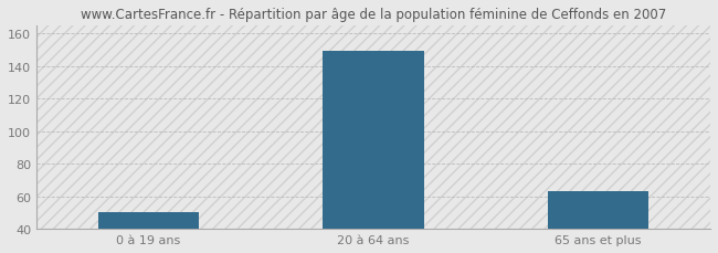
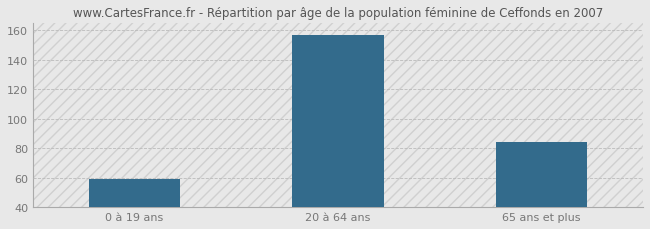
0 à 19 ans: 50 -> 59
20 à 64 ans: 149 -> 157
65 ans et plus: 63 -> 84
